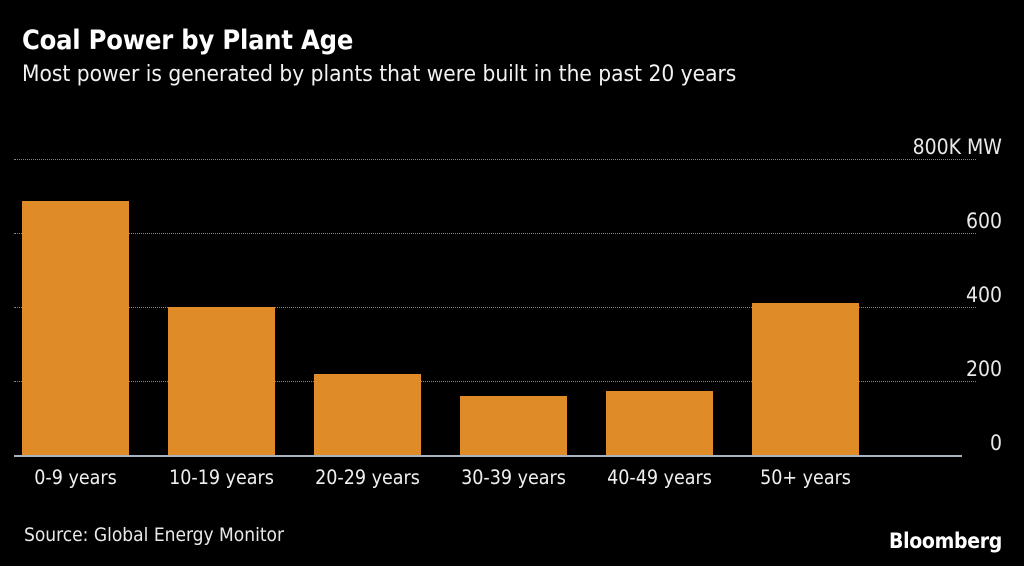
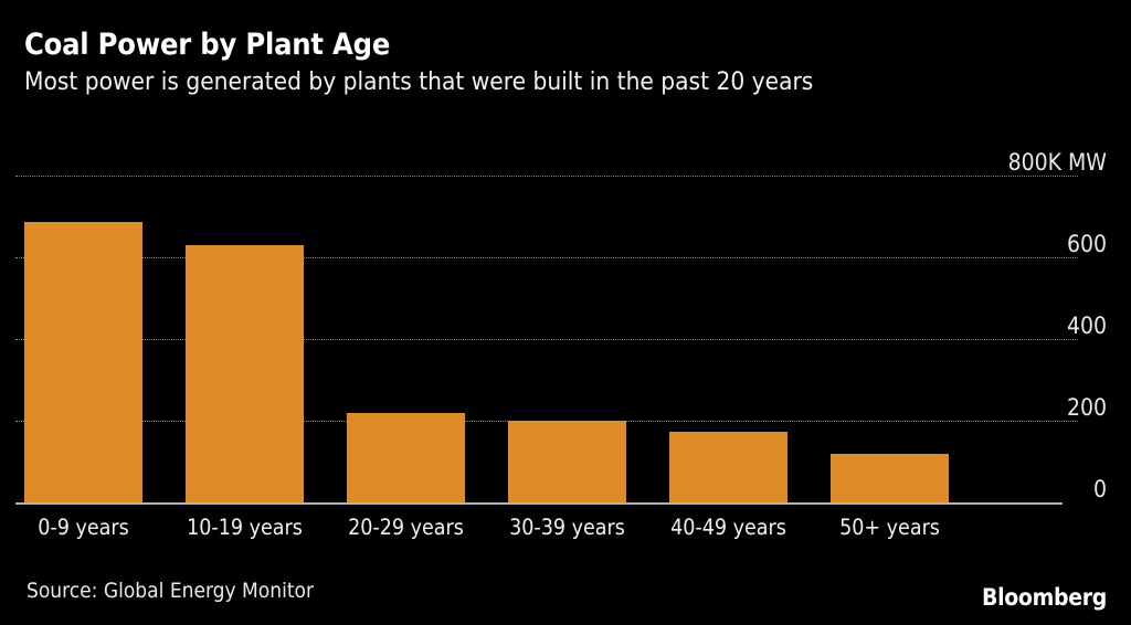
10-19 years: 400 -> 630
30-39 years: 160 -> 200
50+ years: 410 -> 120
